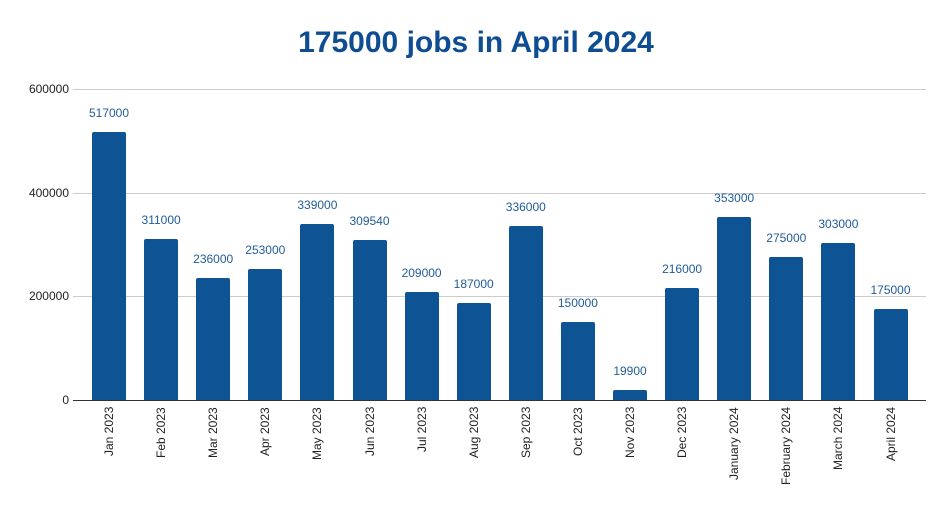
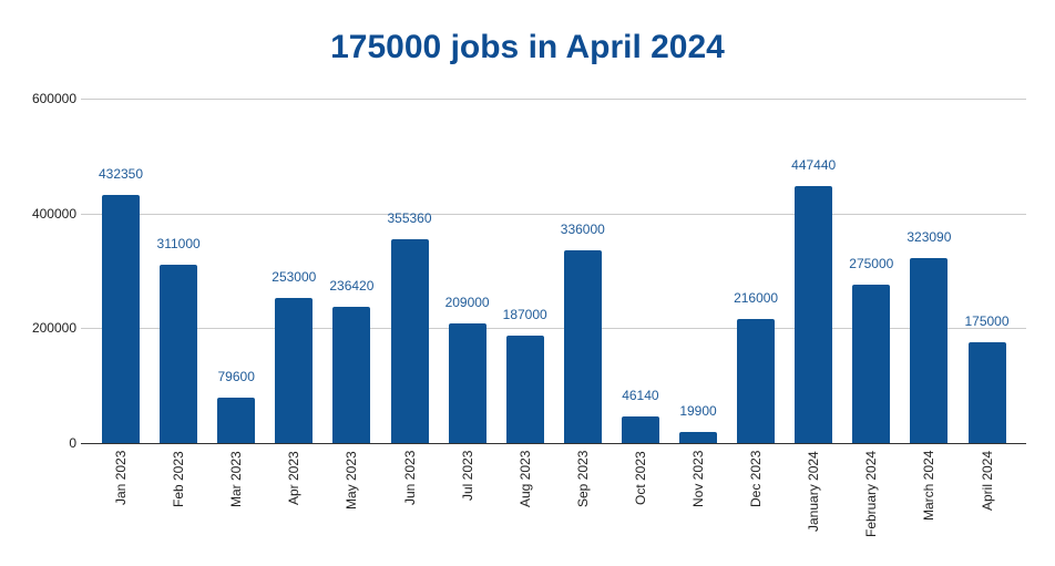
Jan 2023: 517000 -> 432350
Mar 2023: 236000 -> 79600
May 2023: 339000 -> 236420
Jun 2023: 309540 -> 355360
Oct 2023: 150000 -> 46140
January 2024: 353000 -> 447440
March 2024: 303000 -> 323090
